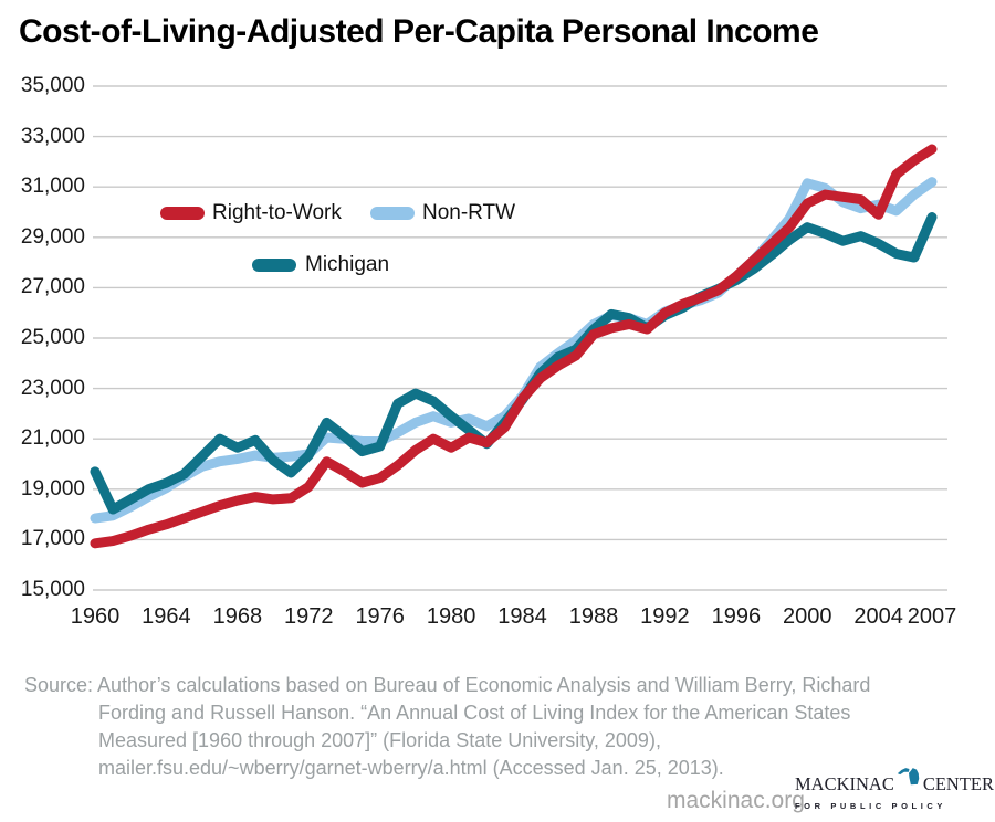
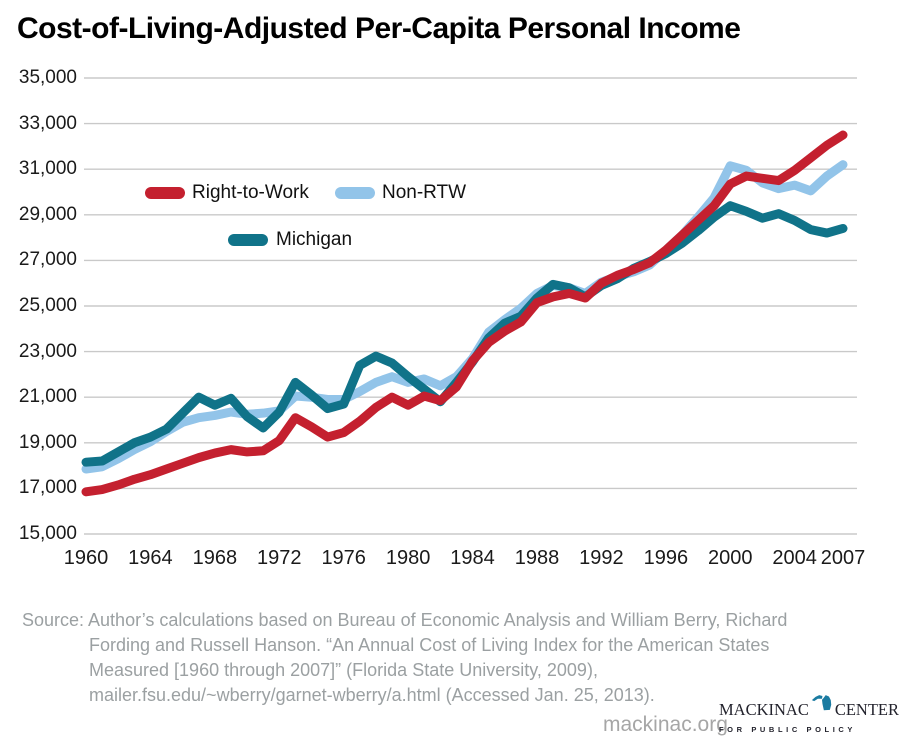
Michigan/1960: 19700 -> 18200
Right-to-Work/2004: 29900 -> 31000
Michigan/2007: 29800 -> 28400
